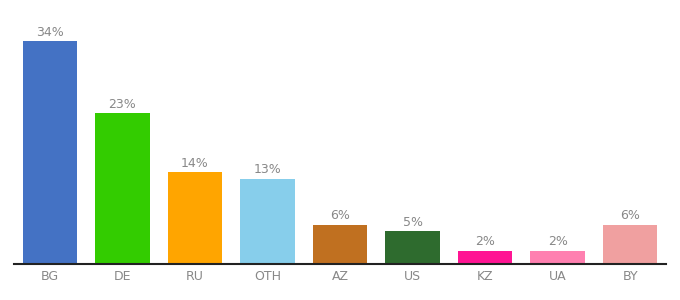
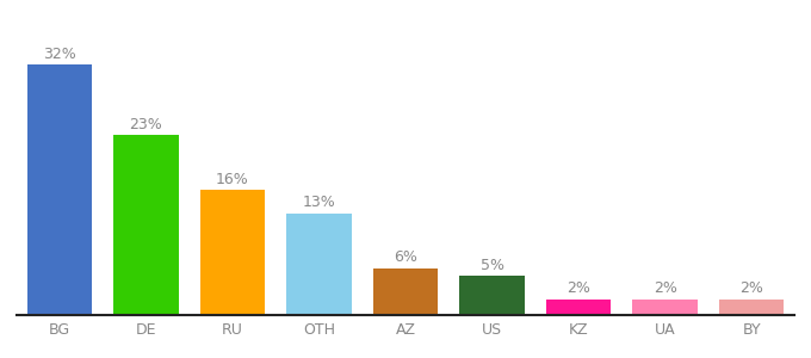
BG: 34% -> 32%
RU: 14% -> 16%
BY: 6% -> 2%
